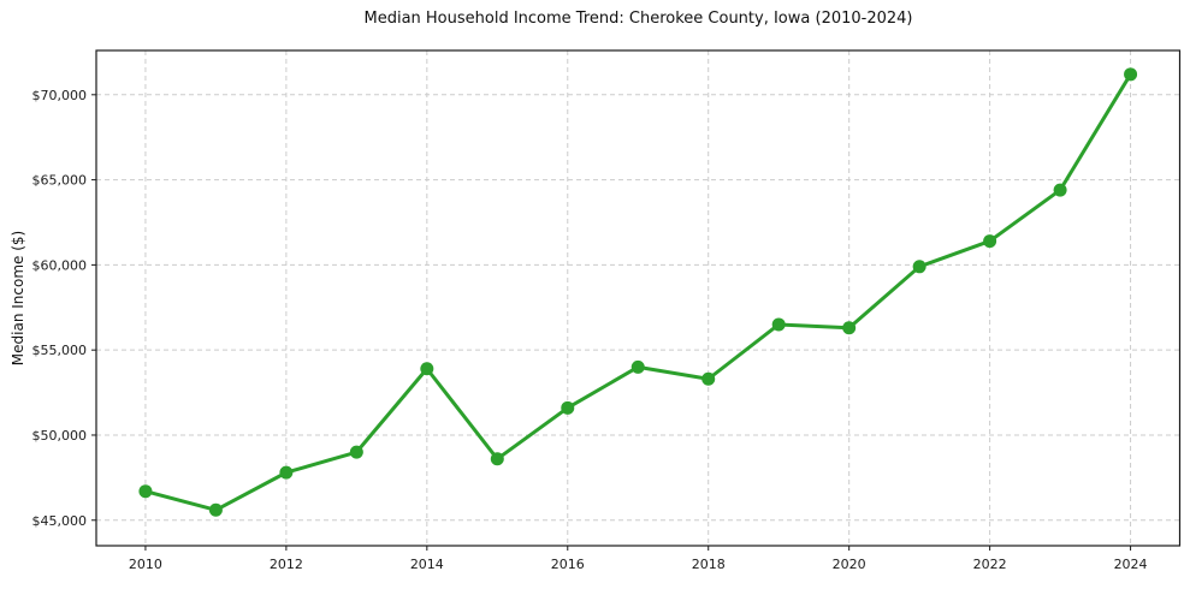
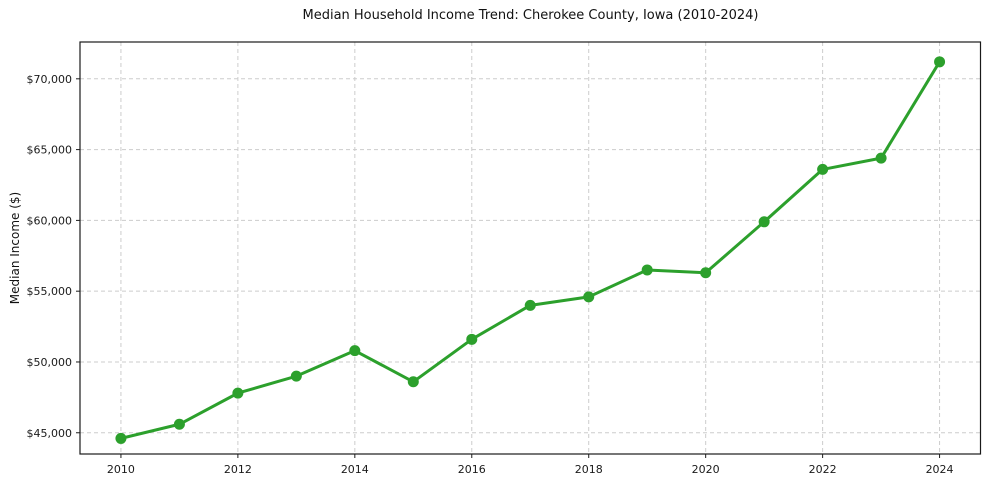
2010: $46700 -> $44600
2014: $53900 -> $50800
2018: $53300 -> $54600
2022: $61400 -> $63600
